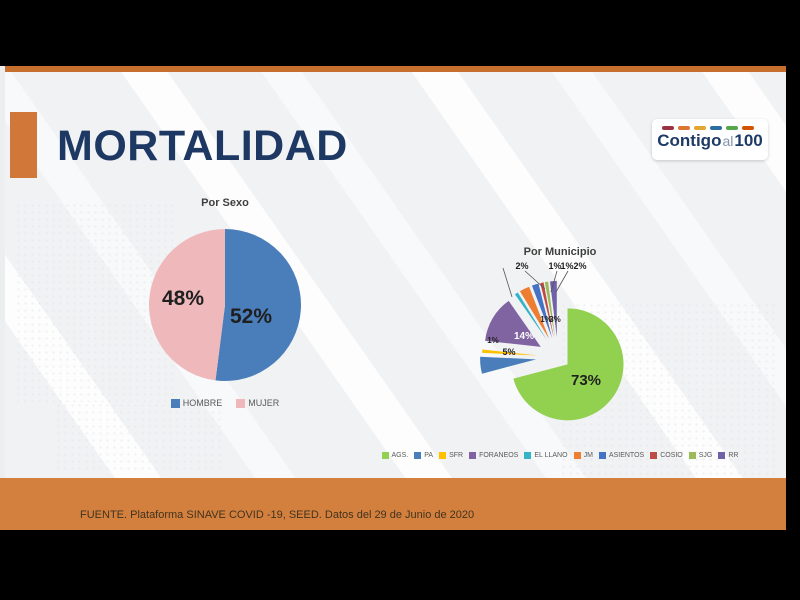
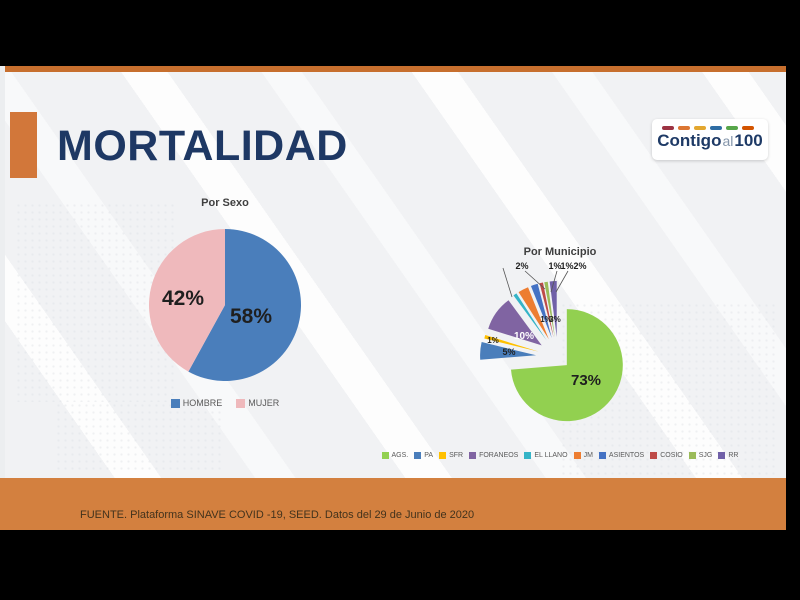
Por Sexo/HOMBRE: 52% -> 58%
Por Sexo/MUJER: 48% -> 42%
Por Municipio/FORANEOS: 14% -> 10%
